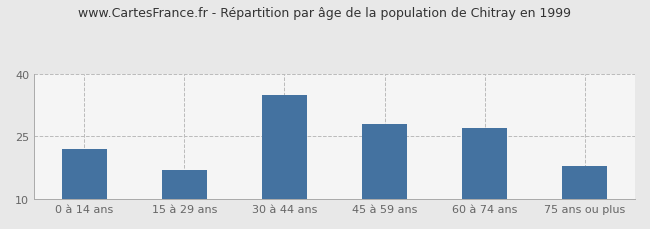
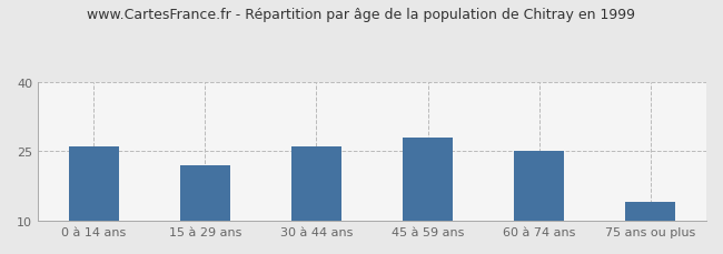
0 à 14 ans: 22 -> 26
15 à 29 ans: 17 -> 22
30 à 44 ans: 35 -> 26
60 à 74 ans: 27 -> 25
75 ans ou plus: 18 -> 14
